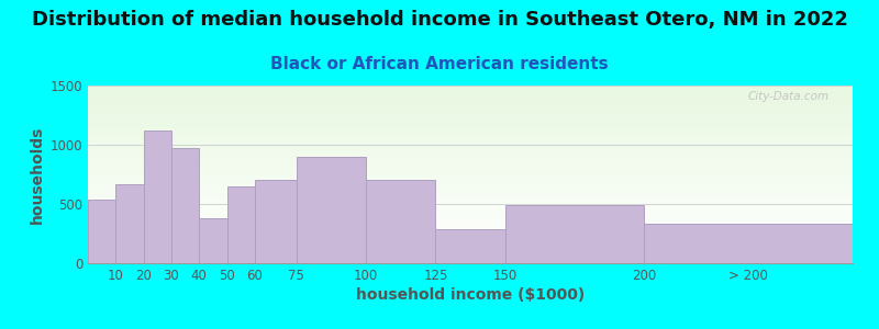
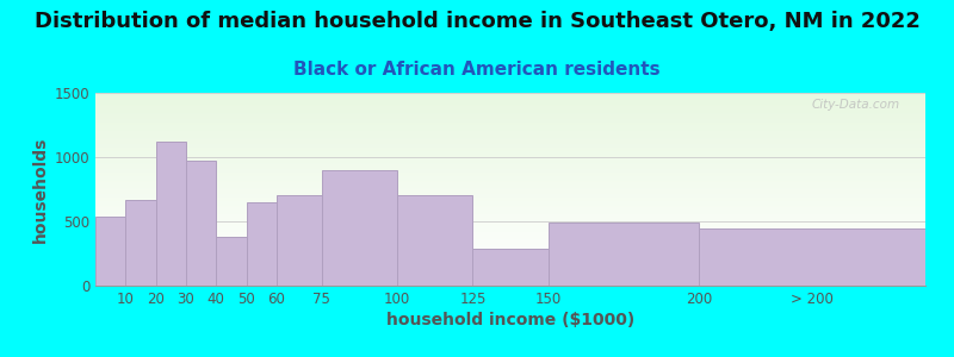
> 200: 330 -> 440
